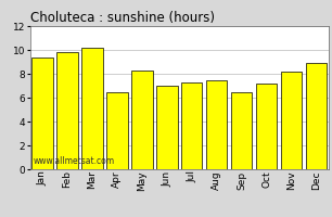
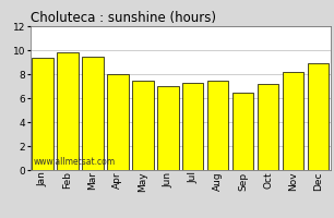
Mar: 10.2 -> 9.5
Apr: 6.5 -> 8.0
May: 8.3 -> 7.5
